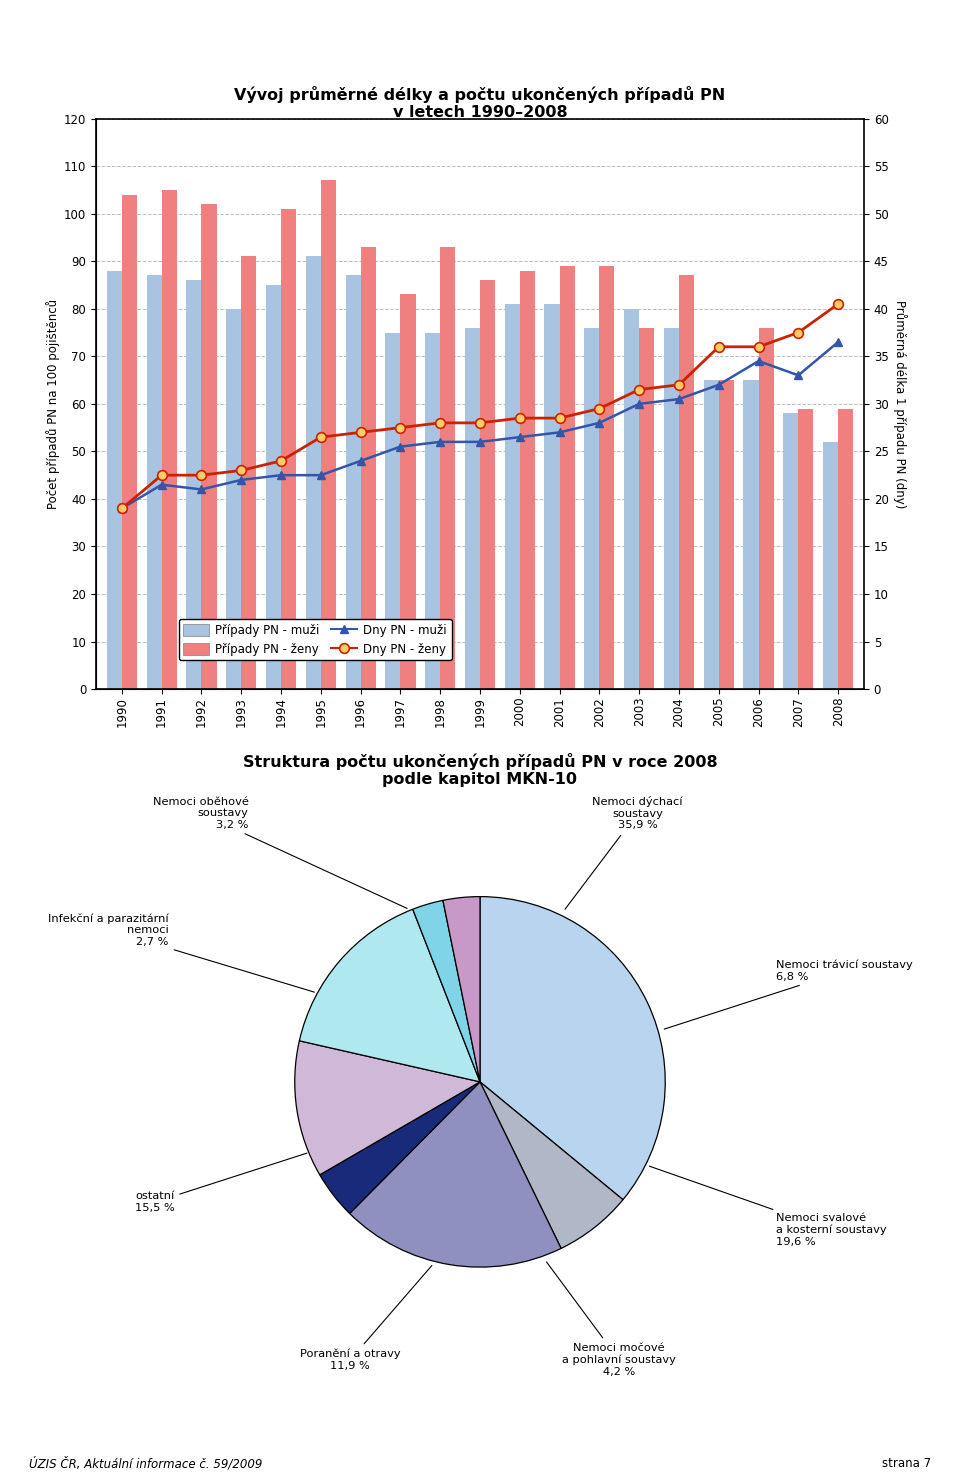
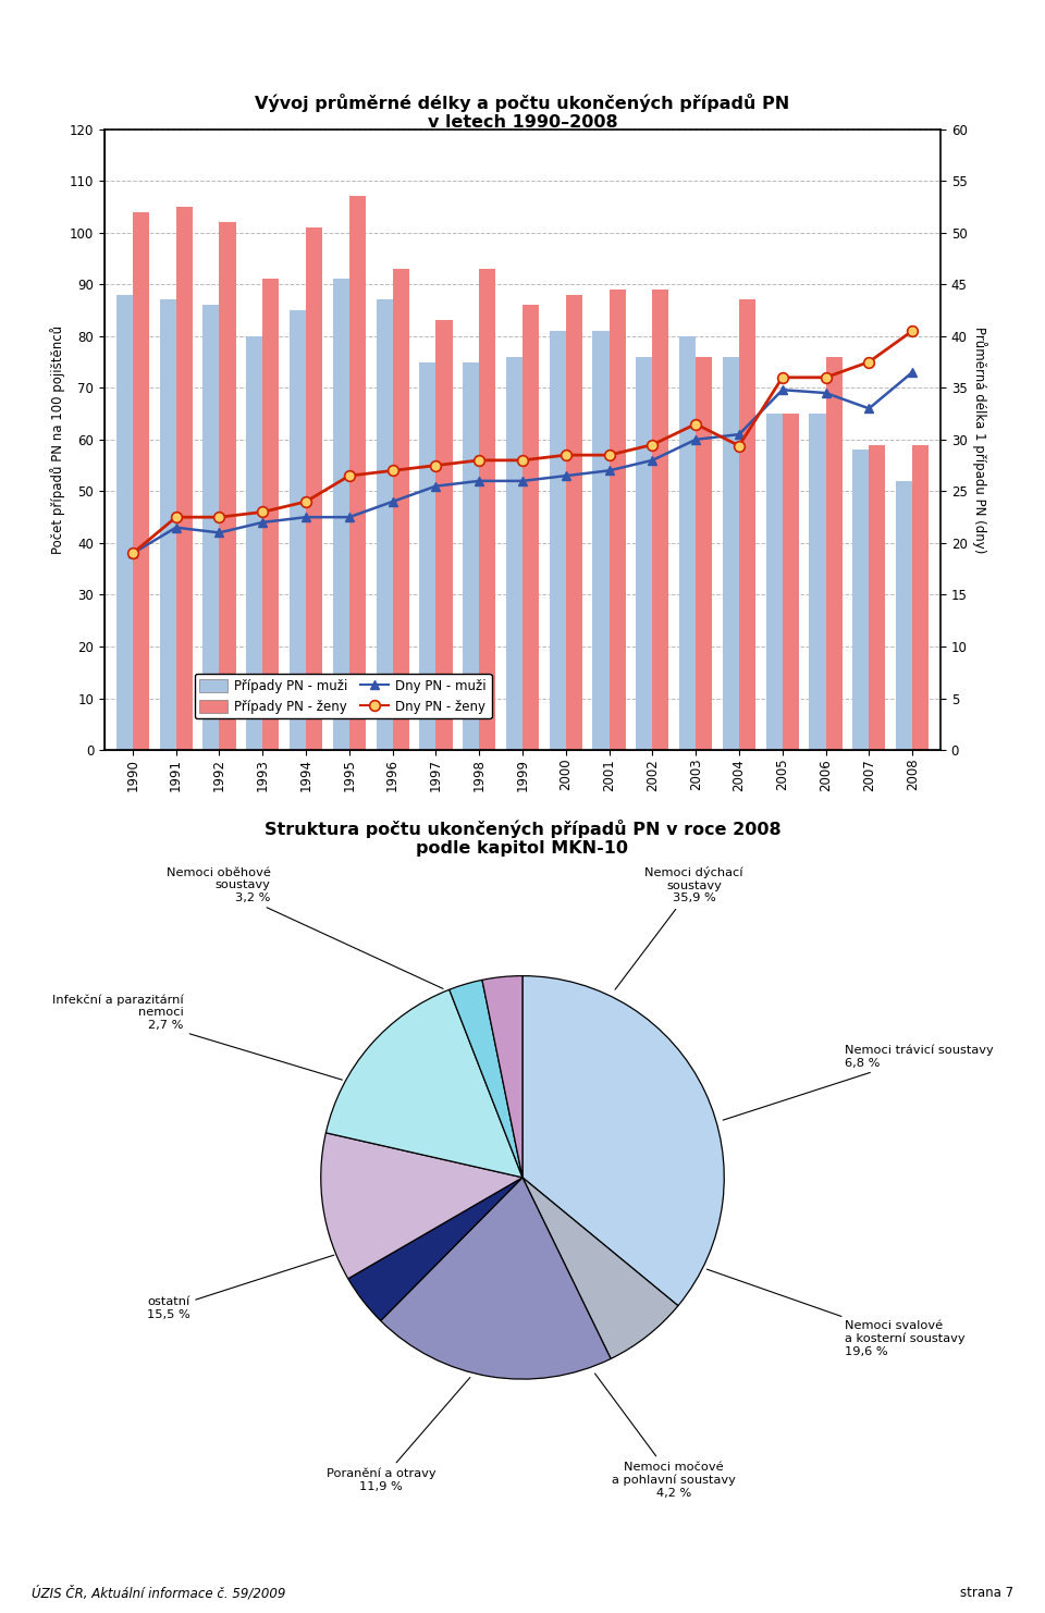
Dny PN - ženy/2004: 32.0 -> 29.4
Dny PN - muži/2005: 32.0 -> 34.8
